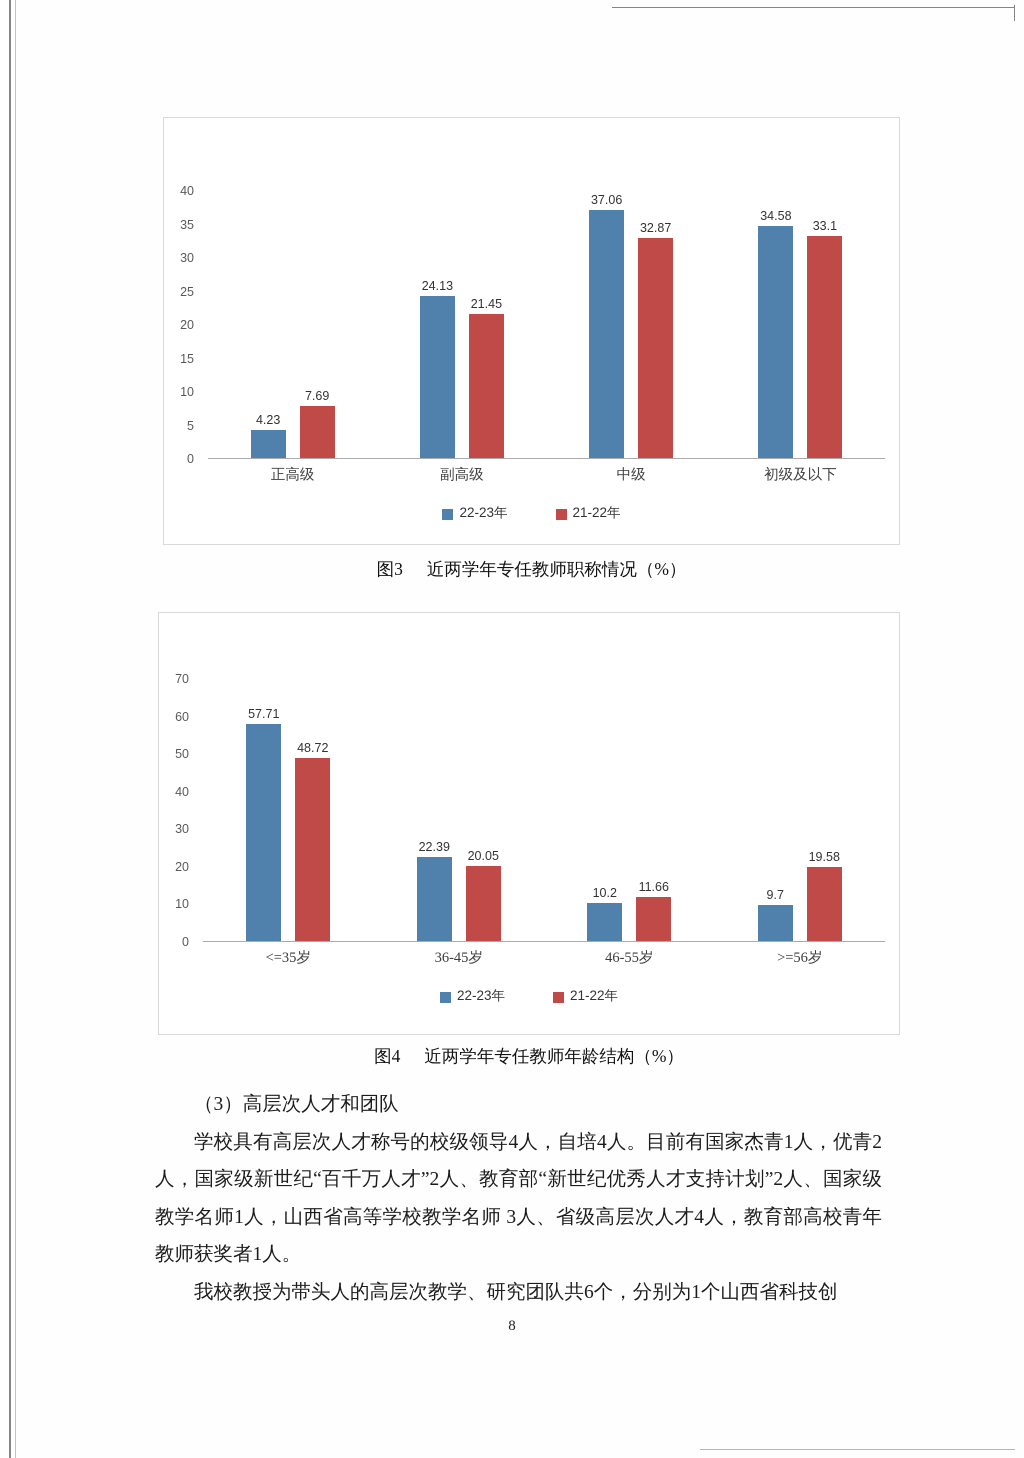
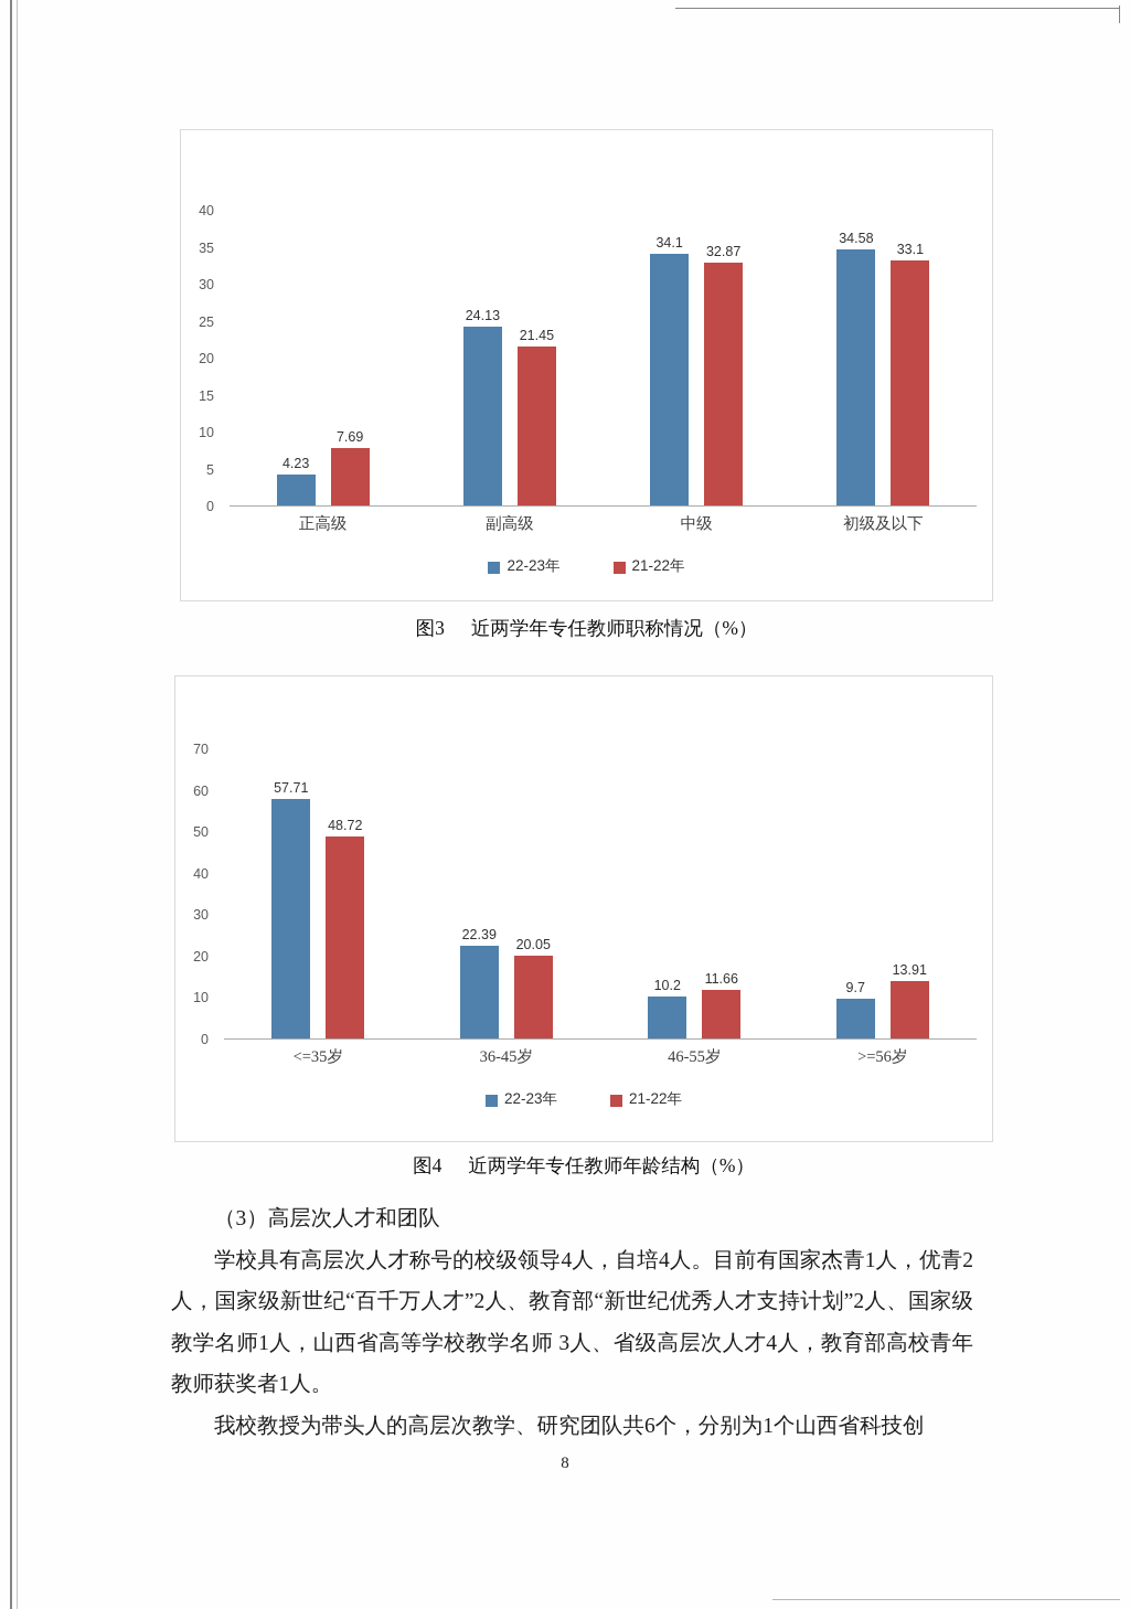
近两学年专任教师职称情况（%）/22-23年/中级: 37.06 -> 34.1
近两学年专任教师年龄结构（%）/21-22年/>=56岁: 19.58 -> 13.91
